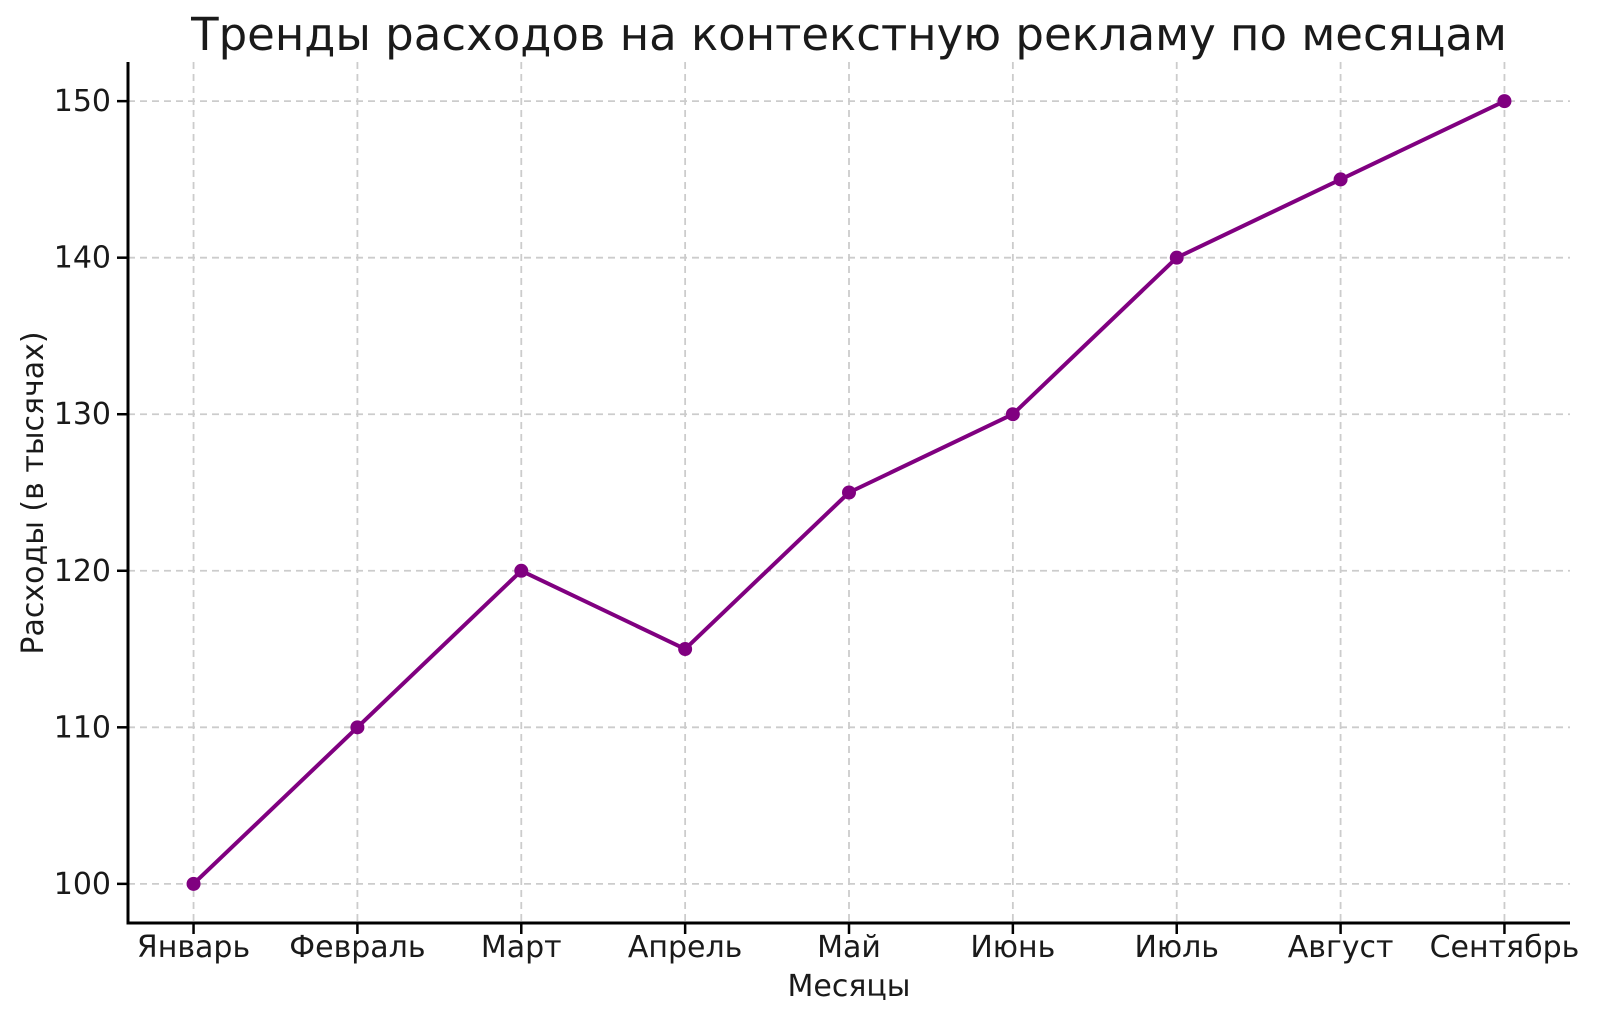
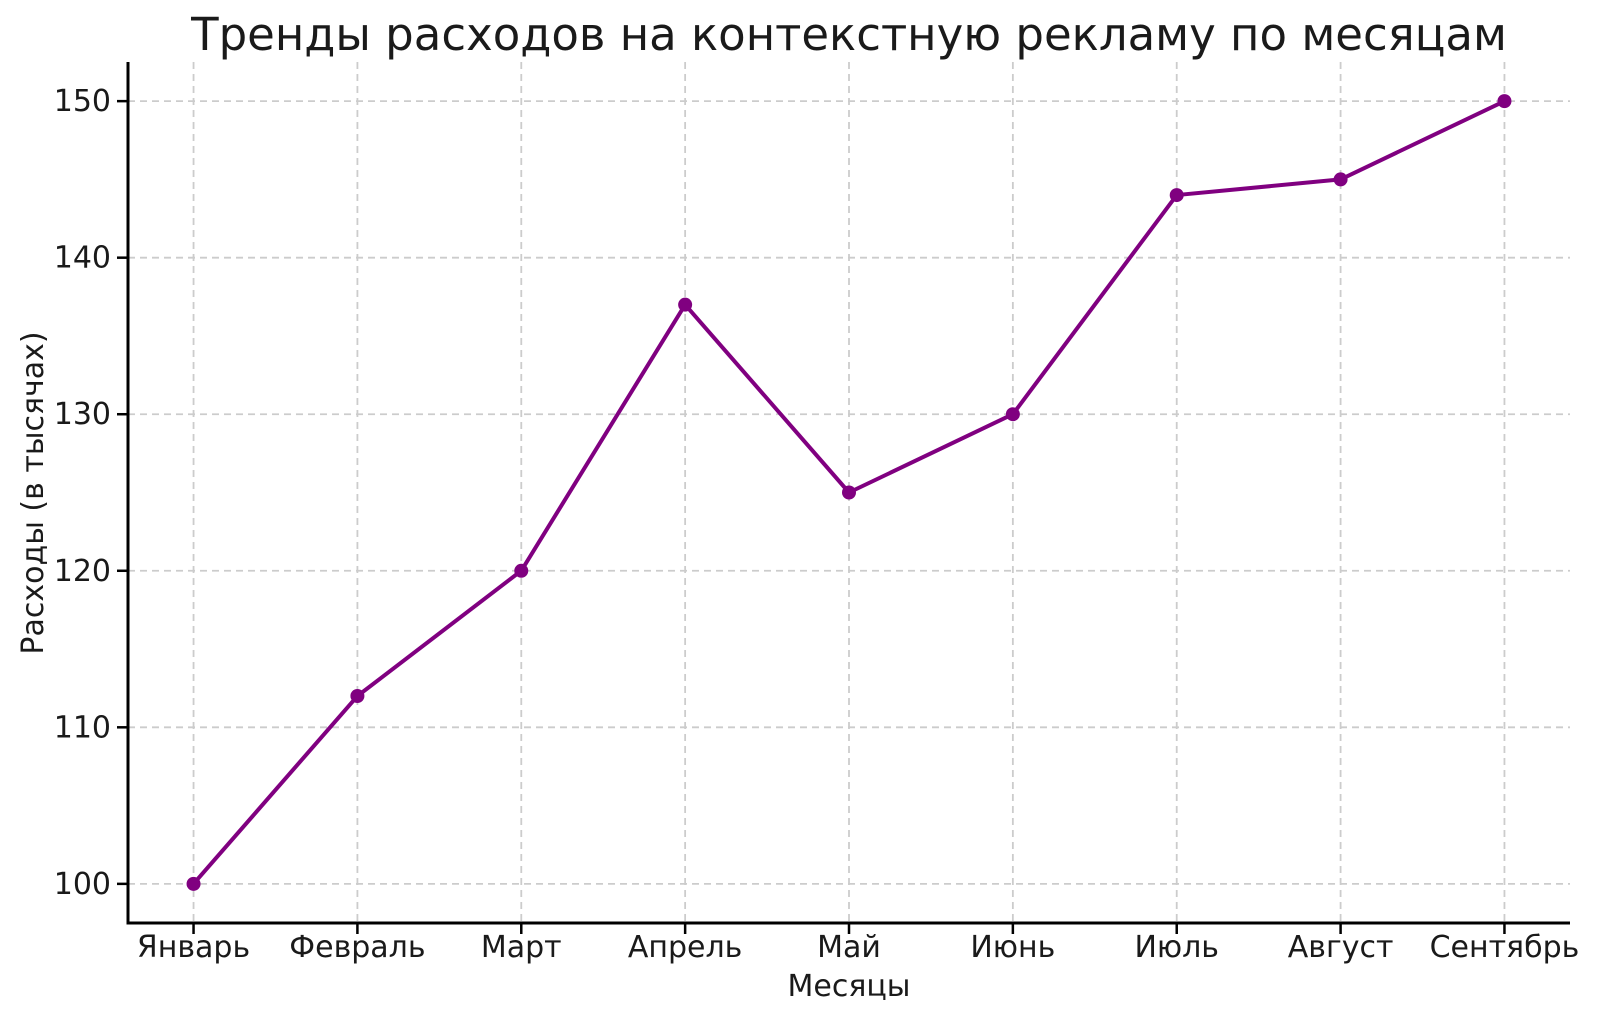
Февраль: 110 -> 112
Апрель: 115 -> 137
Июль: 140 -> 144
